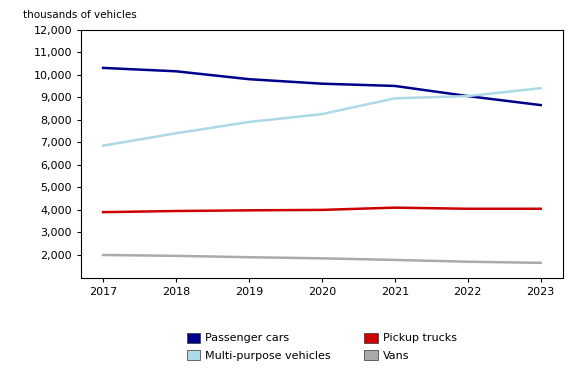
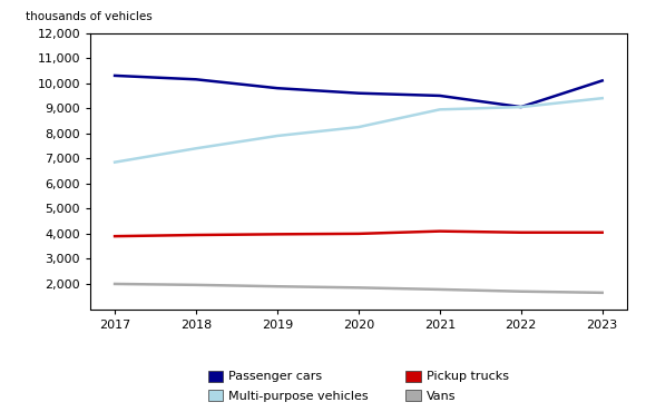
Passenger cars/2023: 8,650 -> 10,100
